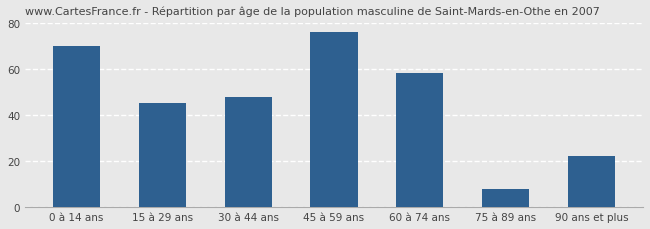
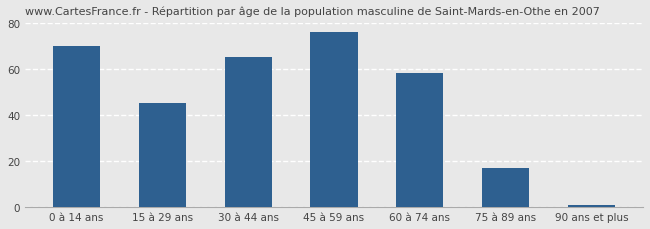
30 à 44 ans: 48 -> 65
75 à 89 ans: 8 -> 17
90 ans et plus: 22 -> 1
